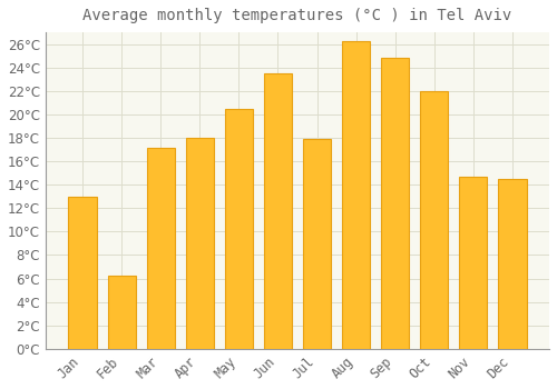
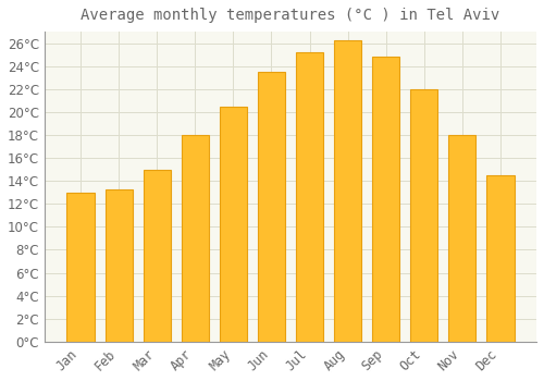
Feb: 6.2°C -> 13.3°C
Mar: 17.1°C -> 15.0°C
Jul: 17.9°C -> 25.2°C
Nov: 14.7°C -> 18.0°C
